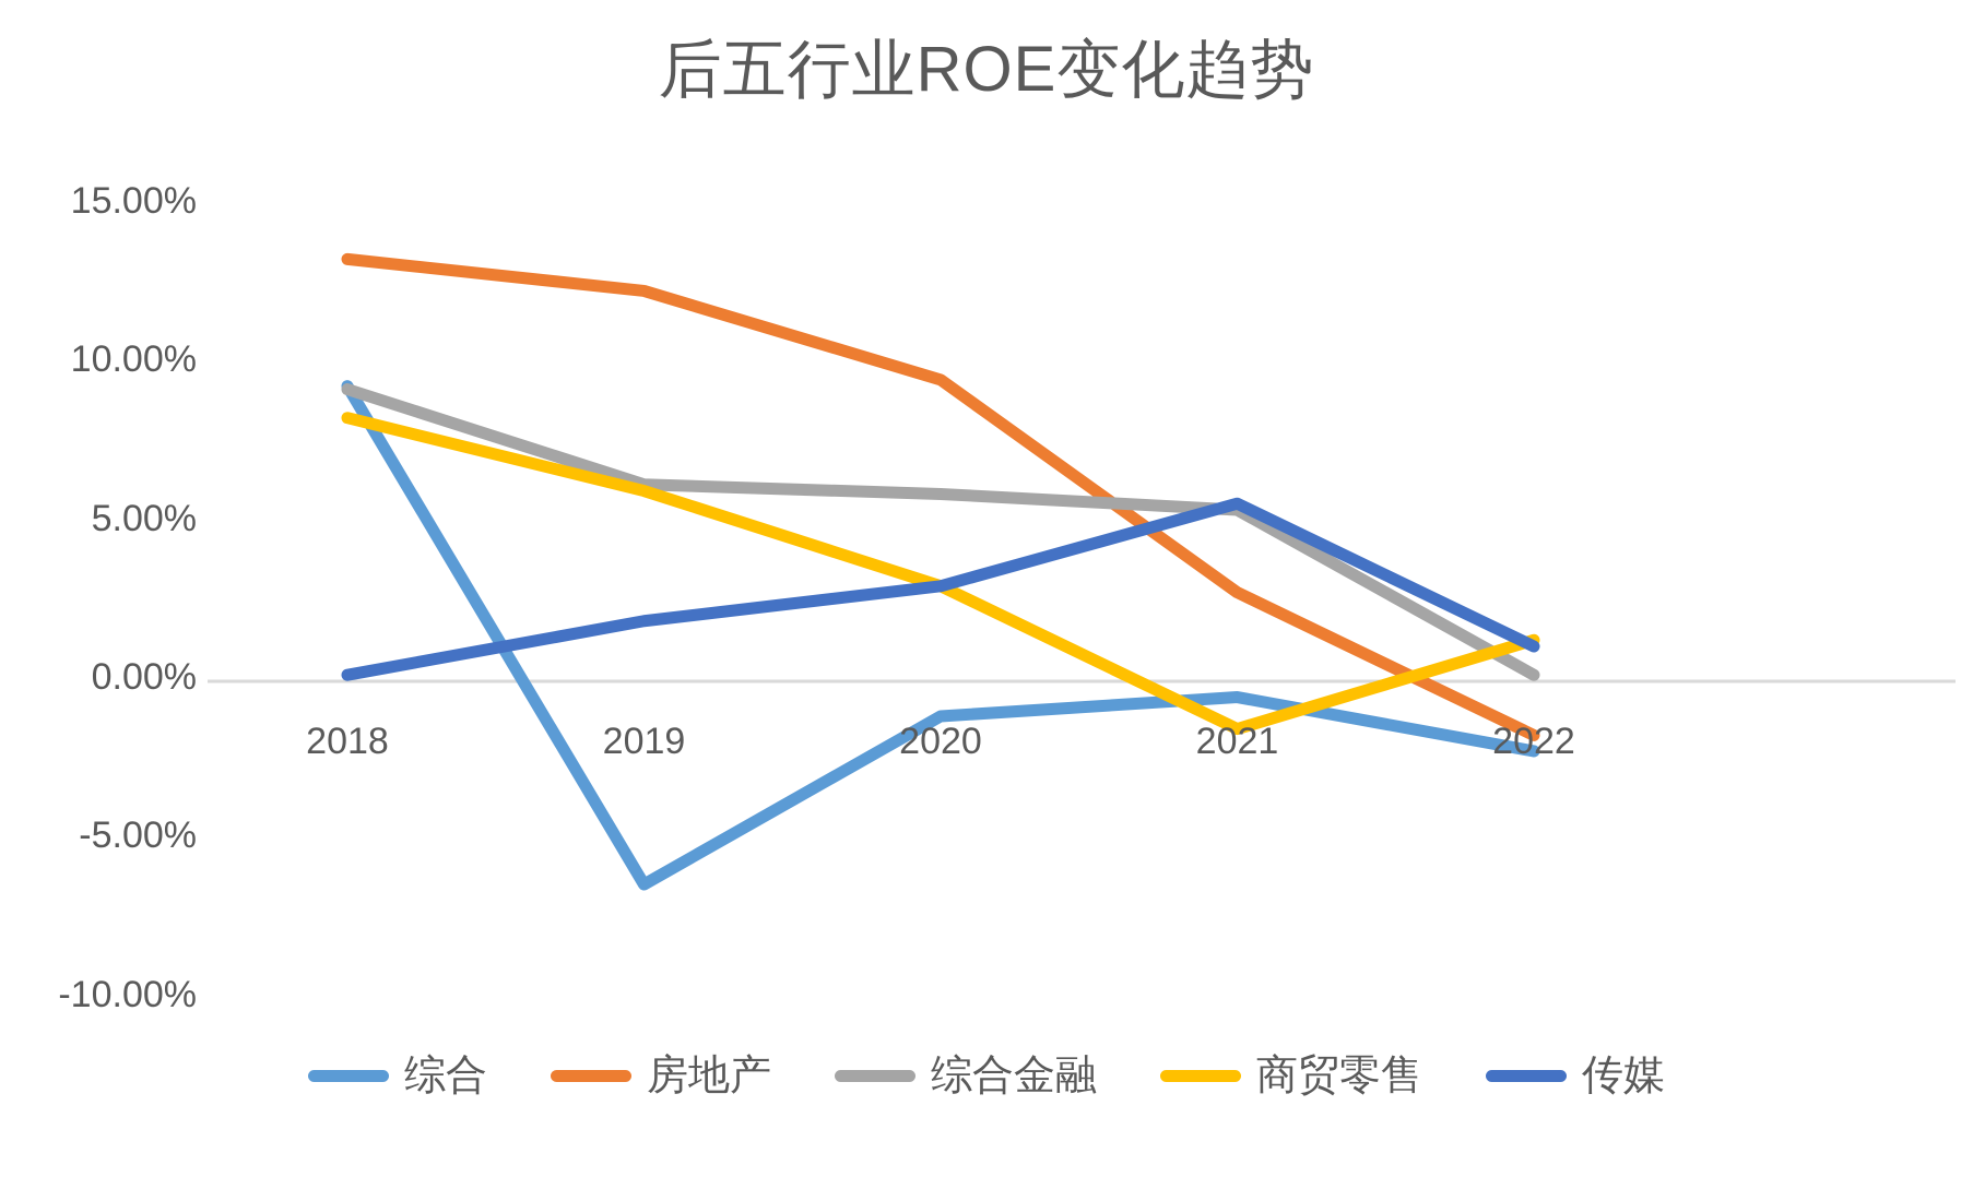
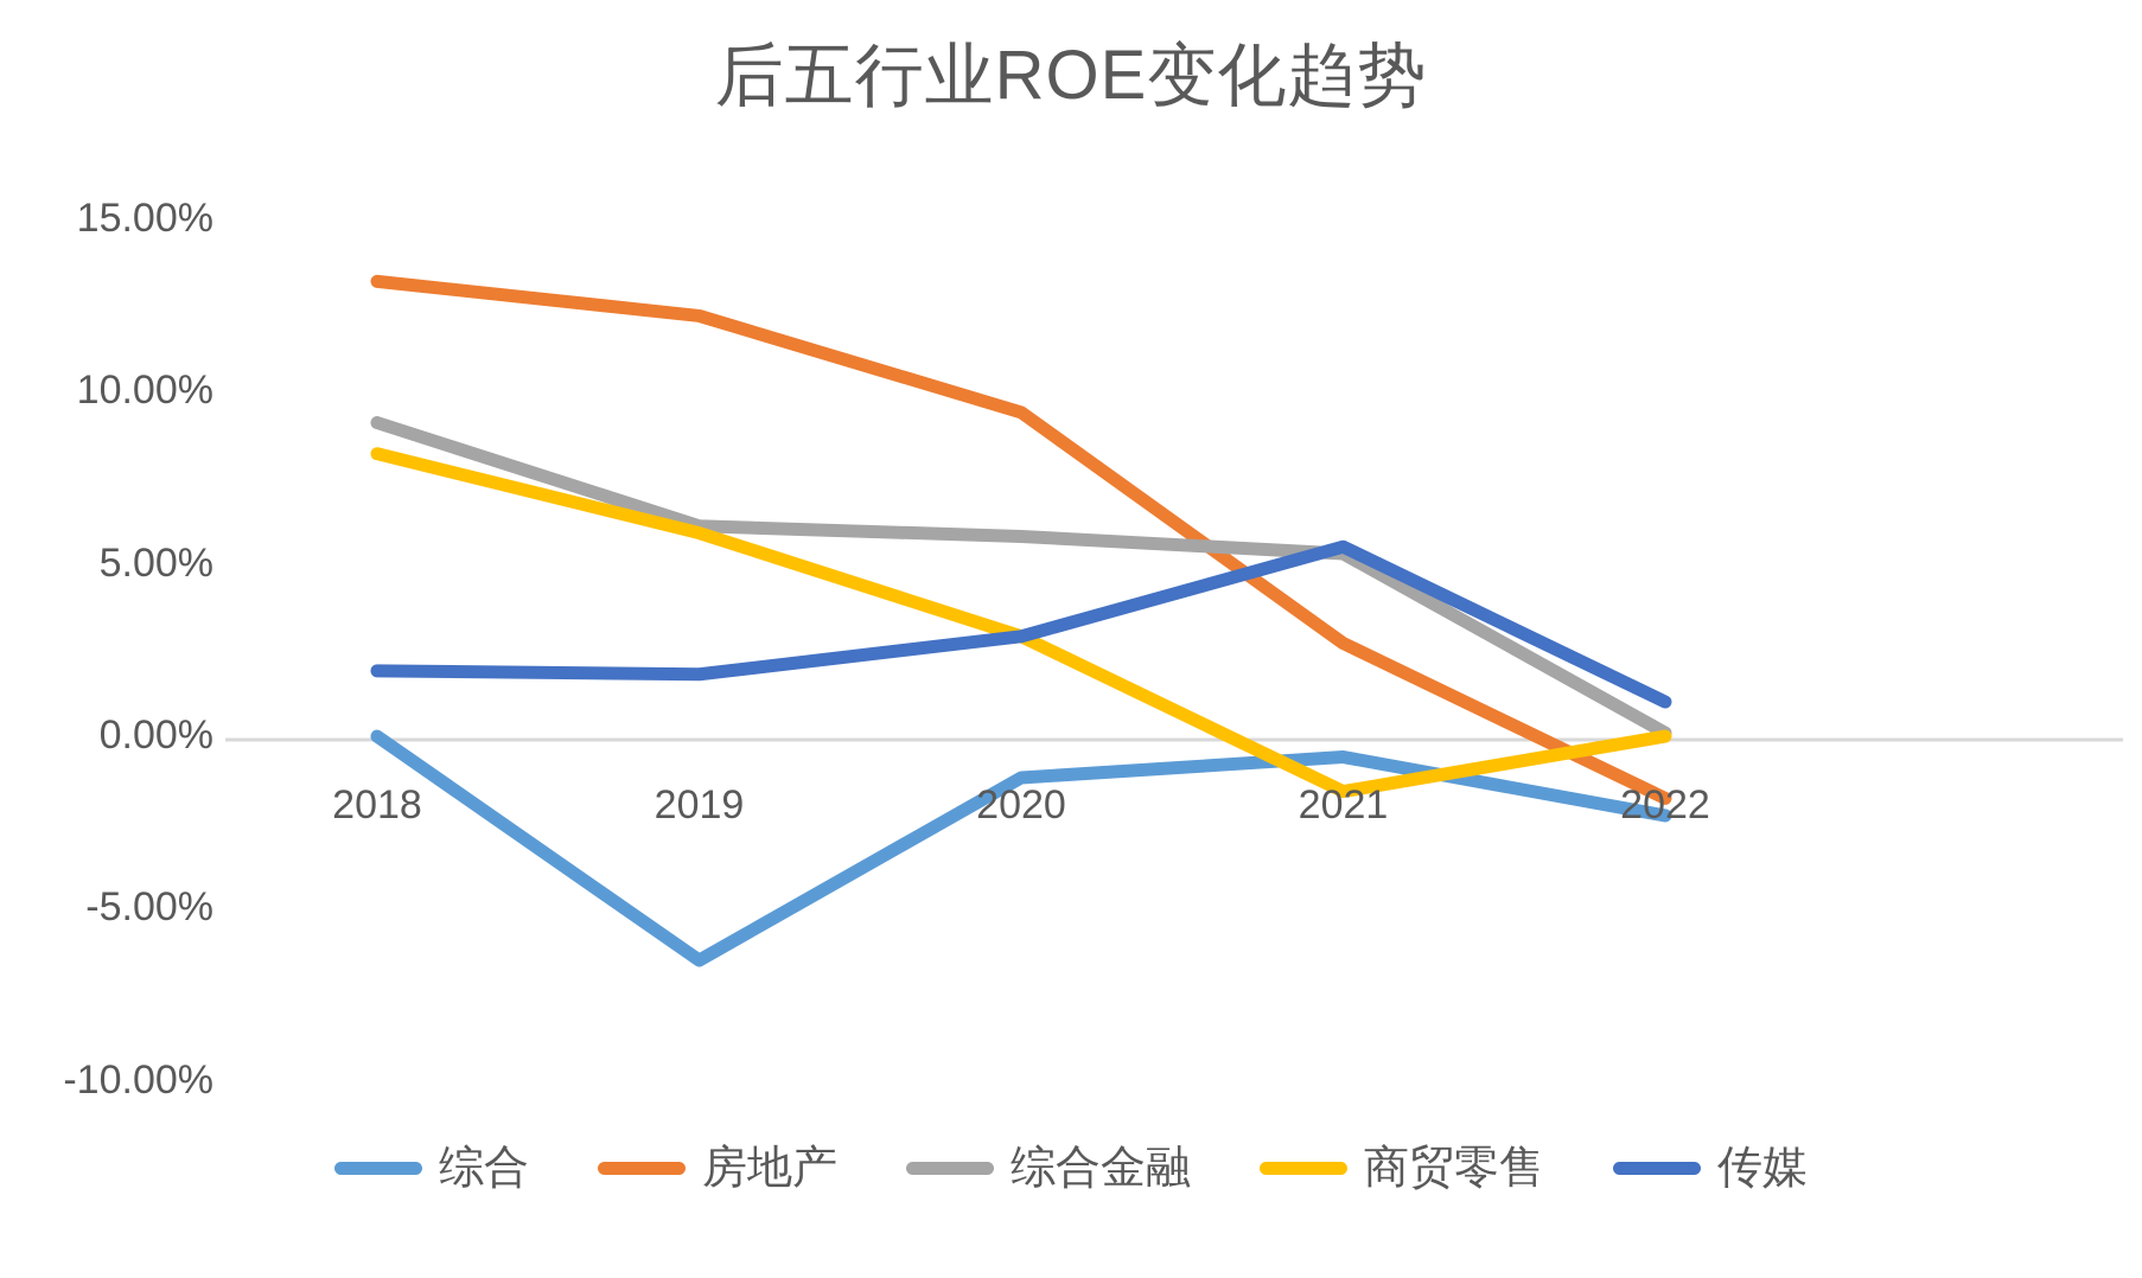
综合/2018: 9.3% -> 0.1%
传媒/2018: 0.2% -> 2.0%
商贸零售/2022: 1.3% -> 0.1%
